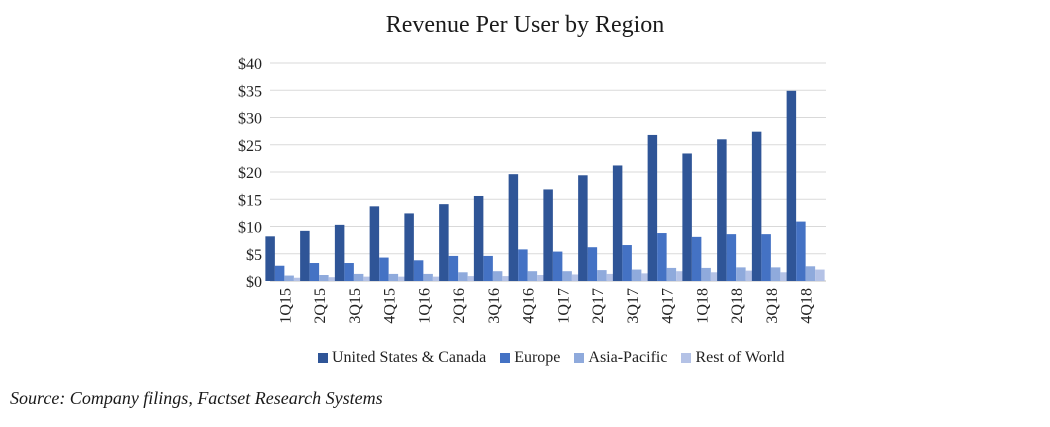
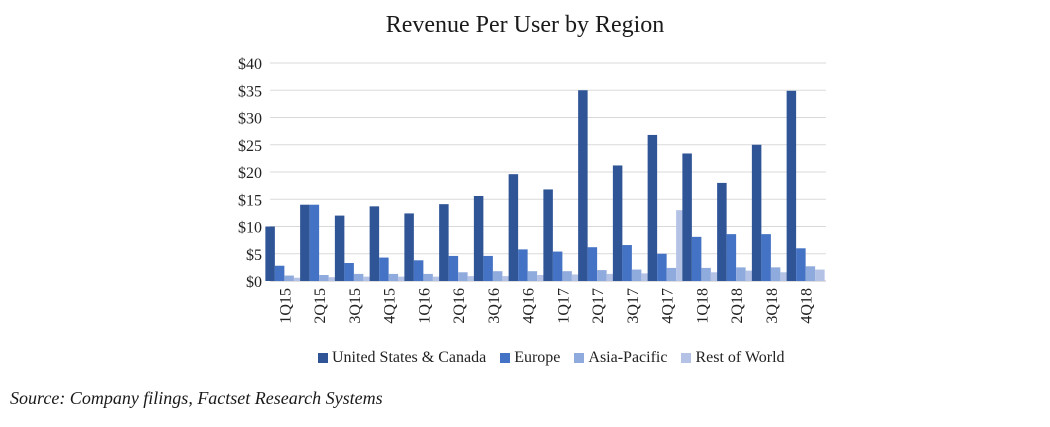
United States & Canada/1Q15: $8 -> $10
United States & Canada/2Q15: $9 -> $14
Europe/2Q15: $3 -> $14
United States & Canada/3Q15: $10 -> $12
United States & Canada/2Q17: $19 -> $35
Europe/4Q17: $9 -> $5
Rest of World/4Q17: $2 -> $13
United States & Canada/2Q18: $26 -> $18
United States & Canada/3Q18: $27 -> $25
Europe/4Q18: $11 -> $6
